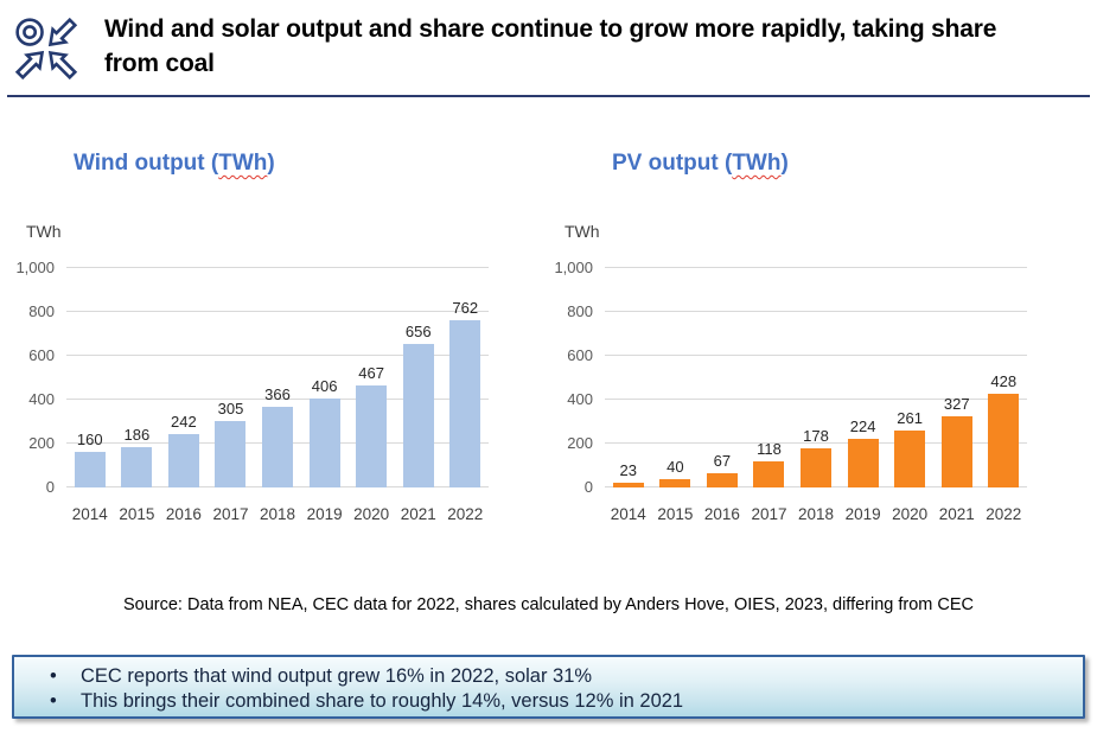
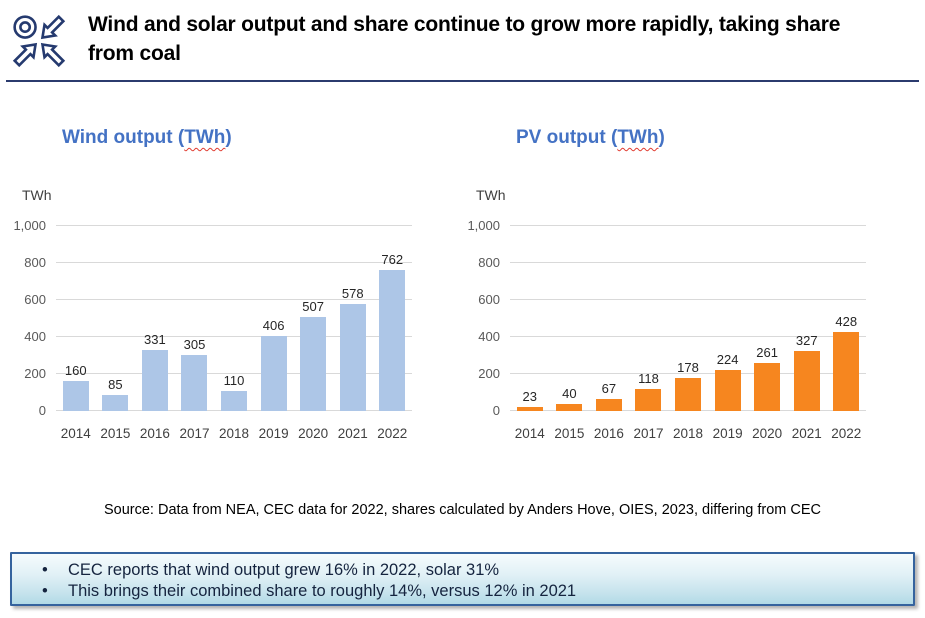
Wind output (TWh)/2015: 186 -> 85
Wind output (TWh)/2016: 242 -> 331
Wind output (TWh)/2018: 366 -> 110
Wind output (TWh)/2020: 467 -> 507
Wind output (TWh)/2021: 656 -> 578
